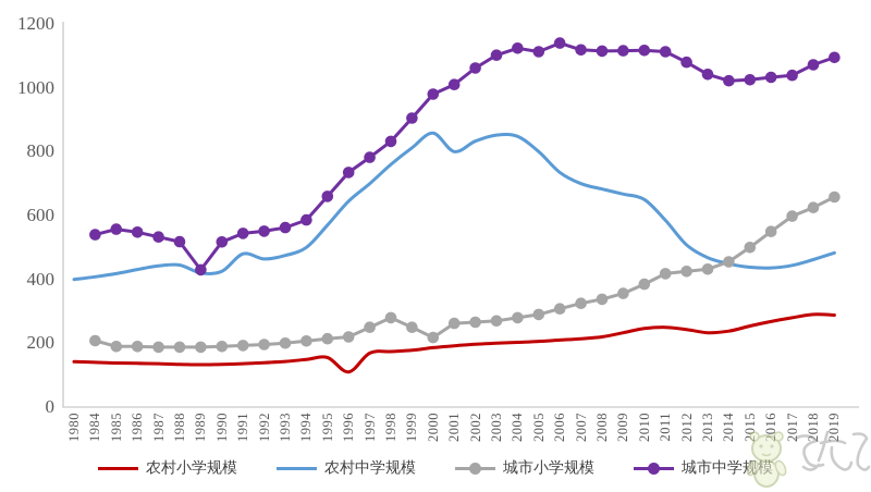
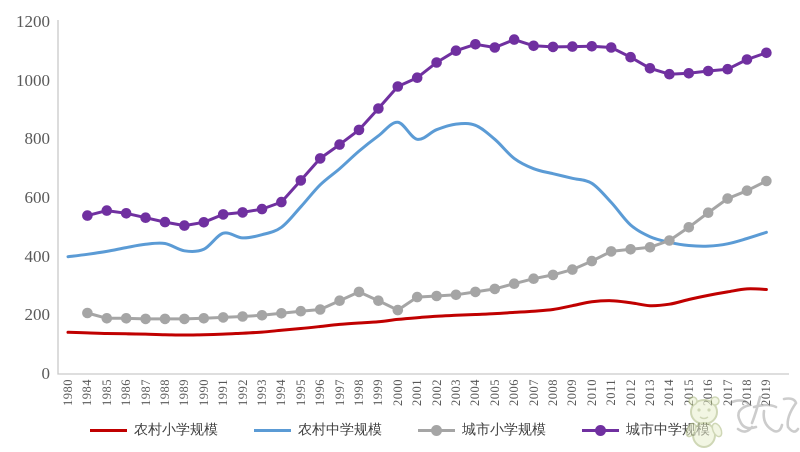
城市中学规模/1989: 430 -> 510
农村小学规模/1996: 110 -> 160
